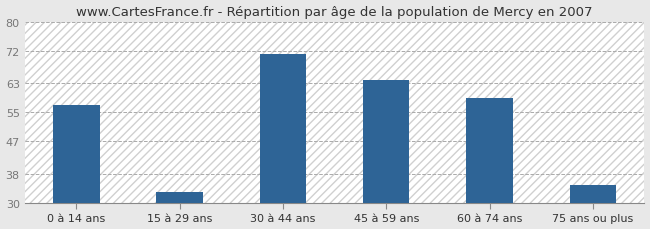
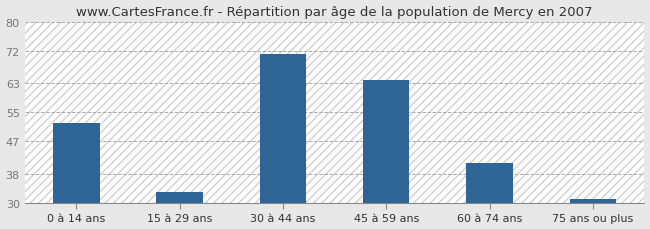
0 à 14 ans: 57 -> 52
60 à 74 ans: 59 -> 41
75 ans ou plus: 35 -> 31
